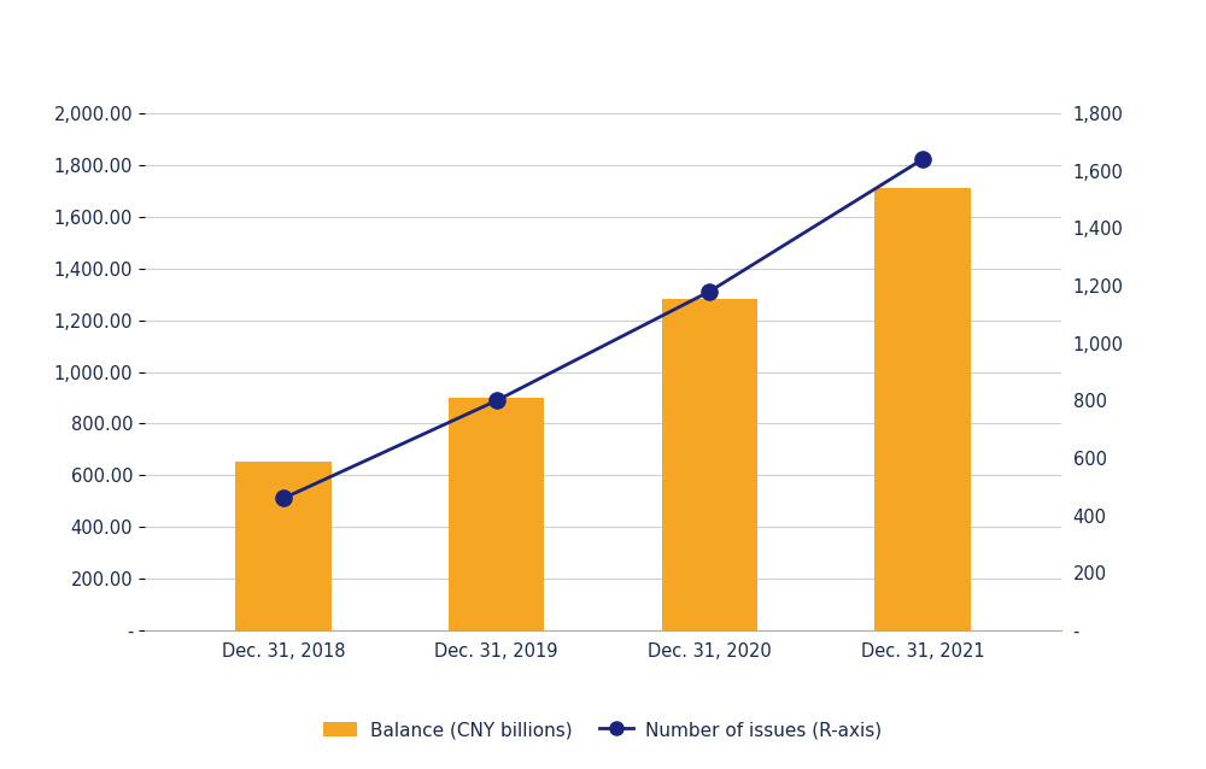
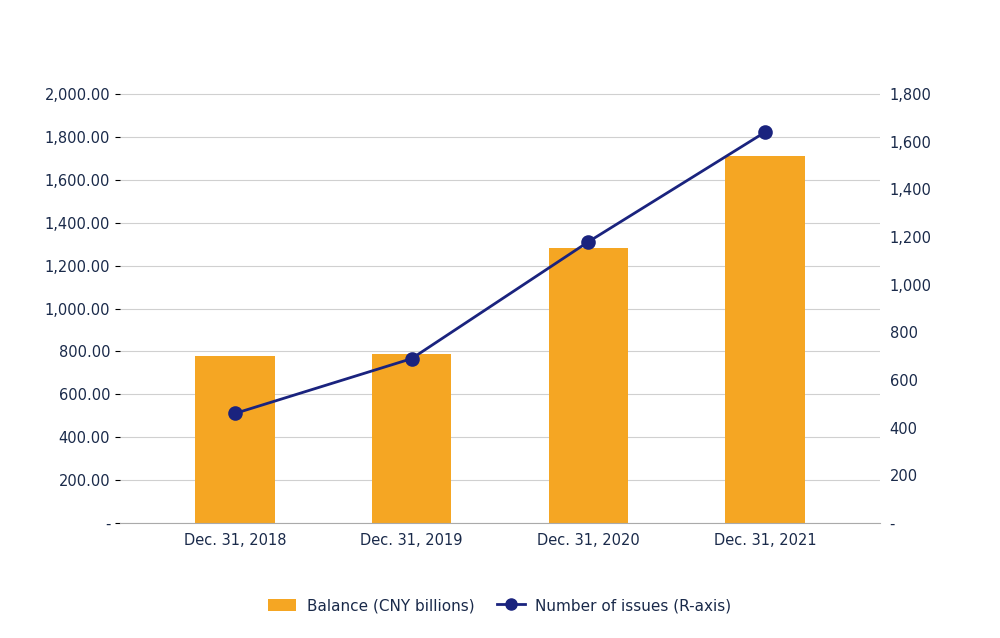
Balance (CNY billions)/Dec. 31, 2018: 652 -> 780
Balance (CNY billions)/Dec. 31, 2019: 900 -> 790
Number of issues (R-axis)/Dec. 31, 2019: 800 -> 690
